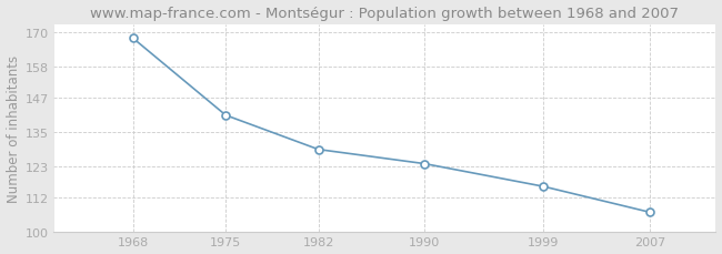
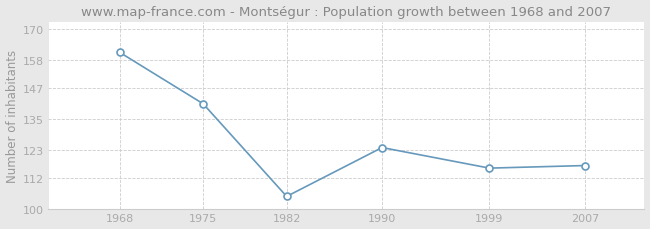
1968: 168 -> 161
1982: 129 -> 105
2007: 107 -> 117
